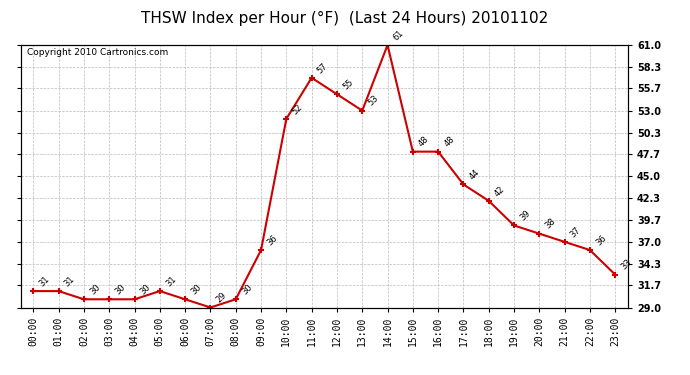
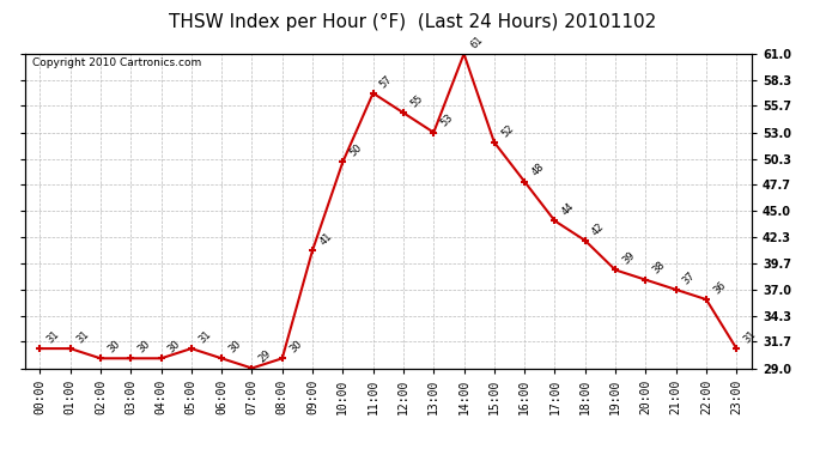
09:00: 36 -> 41
10:00: 52 -> 50
15:00: 48 -> 52
23:00: 33 -> 31
